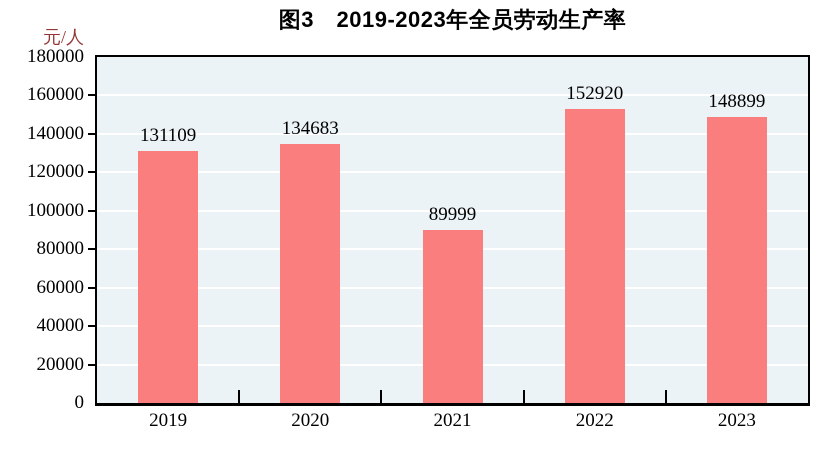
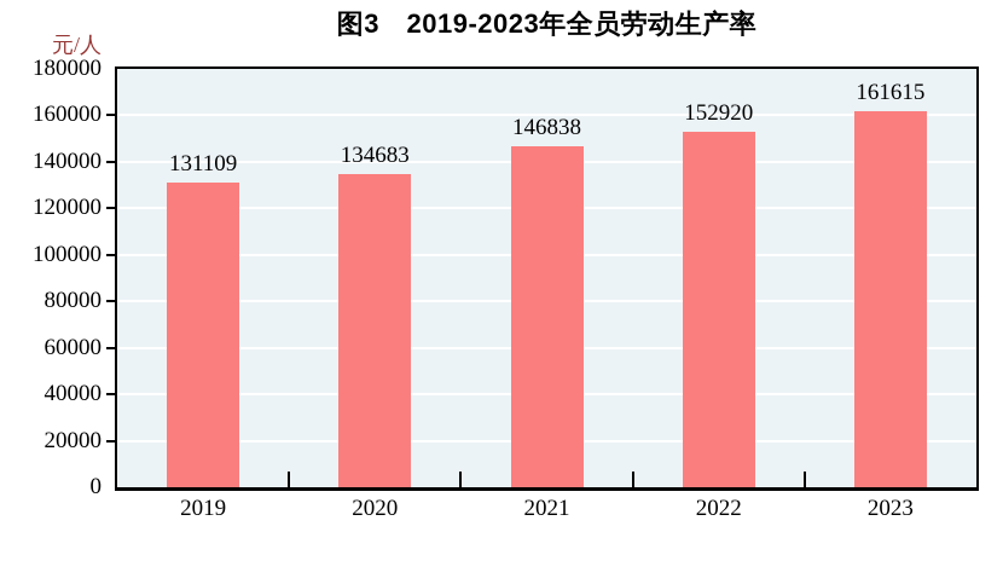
2021: 89999 -> 146838
2023: 148899 -> 161615
